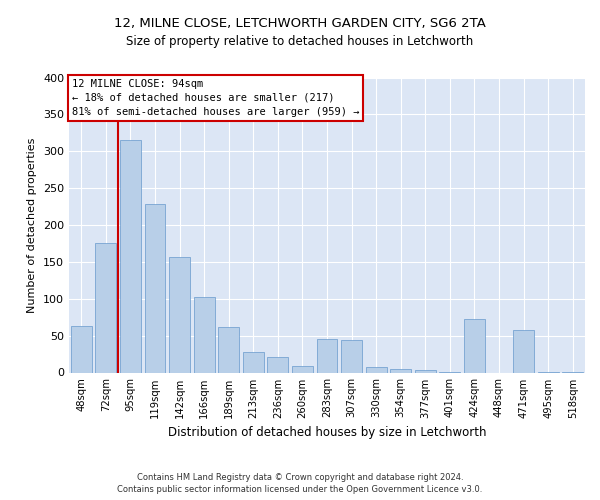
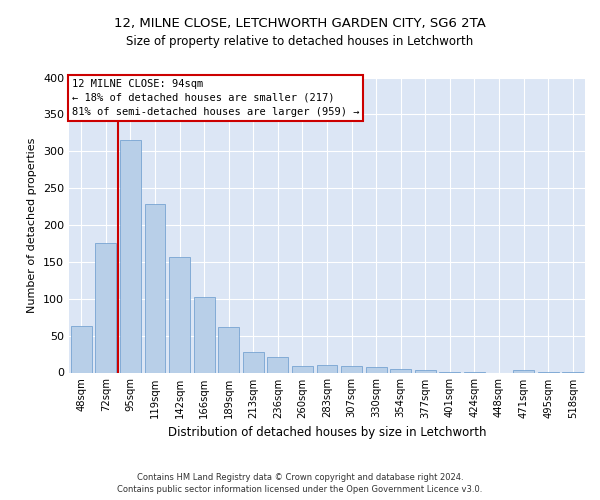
283sqm: 46 -> 10
307sqm: 44 -> 9
424sqm: 72 -> 1
471sqm: 58 -> 3
